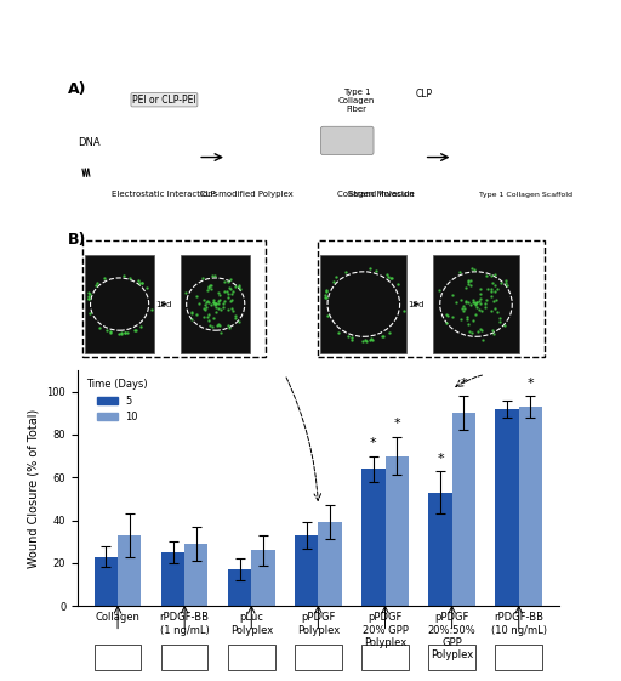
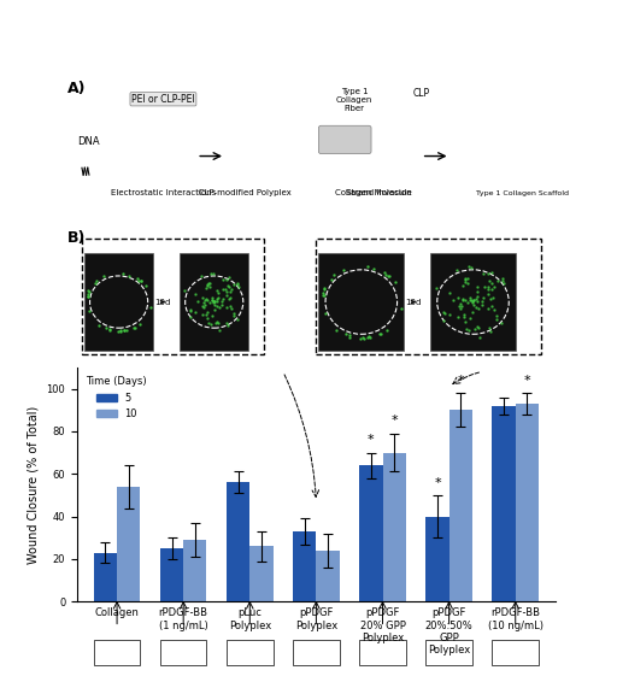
10/Collagen: 33 -> 54
5/pLuc Polyplex: 17 -> 56
10/pPDGF Polyplex: 39 -> 24
5/pPDGF 20%:50% GPP Polyplex: 53 -> 40
